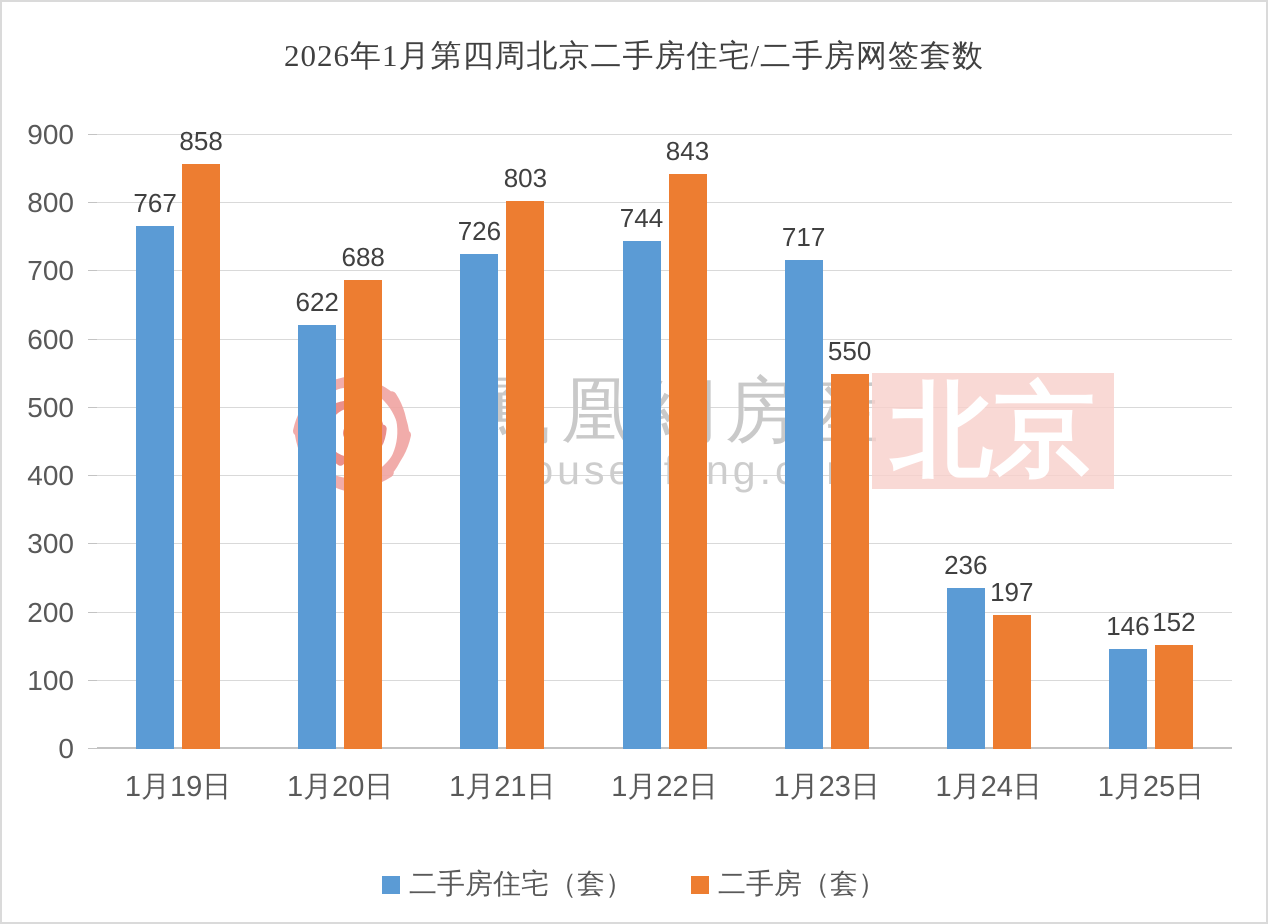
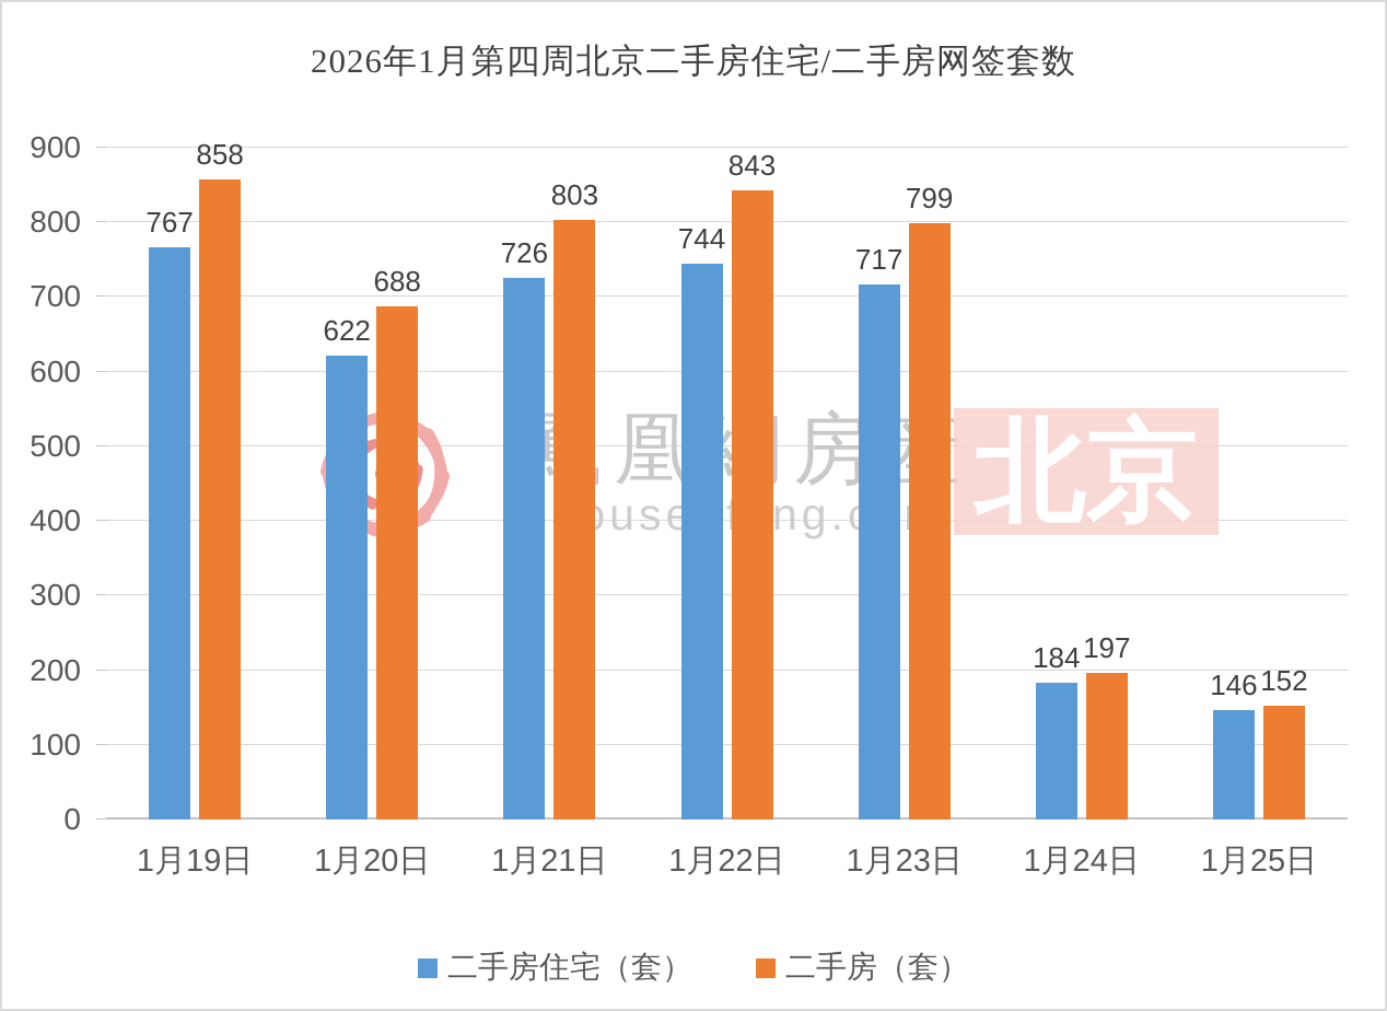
二手房（套）/1月23日: 550 -> 799
二手房住宅（套）/1月24日: 236 -> 184
